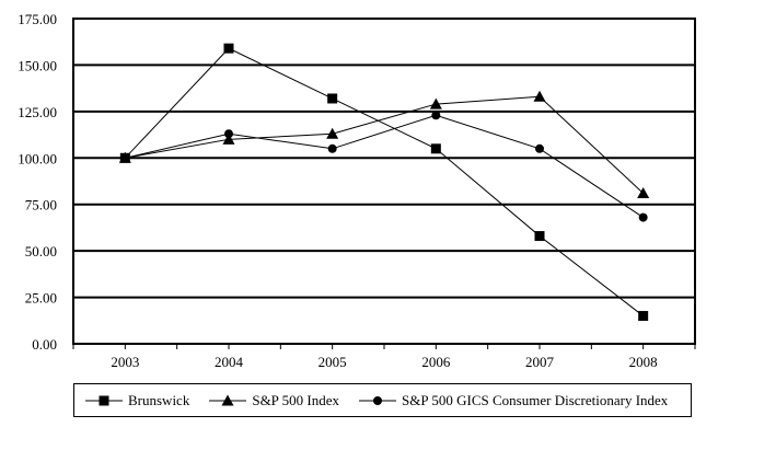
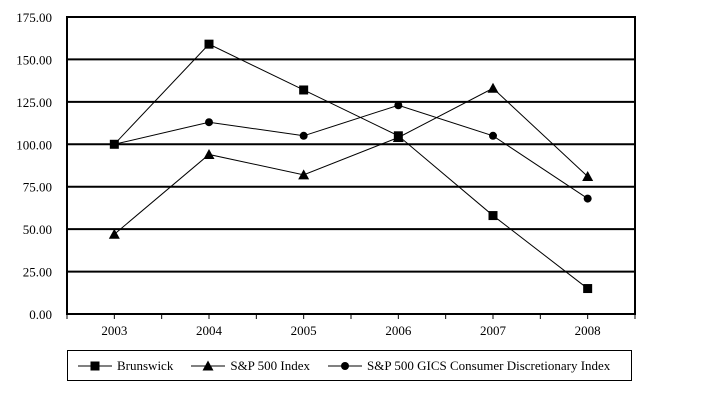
S&P 500 Index/2003: 100 -> 47
S&P 500 Index/2004: 110 -> 94
S&P 500 Index/2005: 113 -> 82
S&P 500 Index/2006: 129 -> 104
